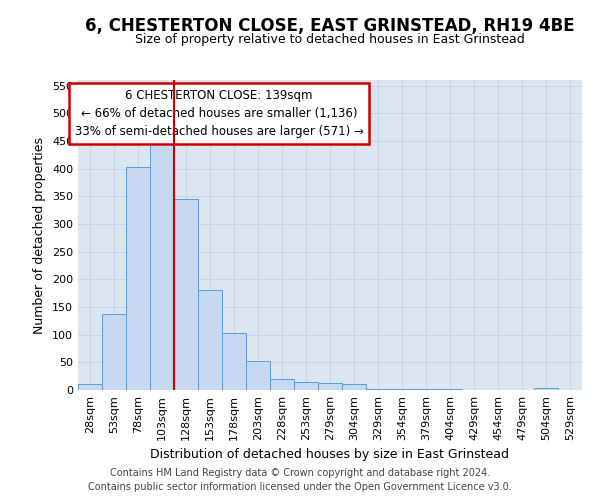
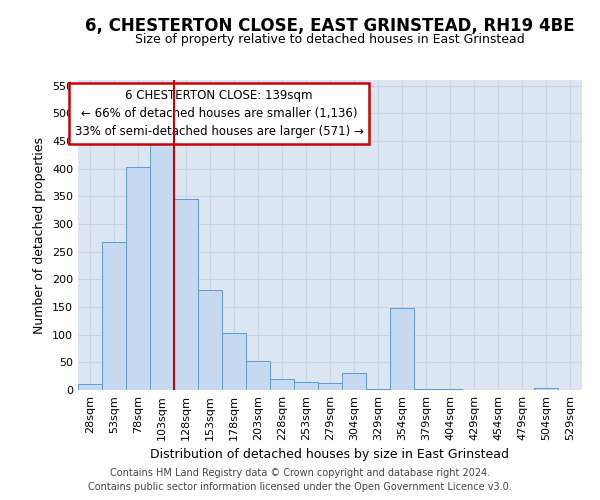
53sqm: 138 -> 268
304sqm: 10 -> 30
354sqm: 2 -> 148
